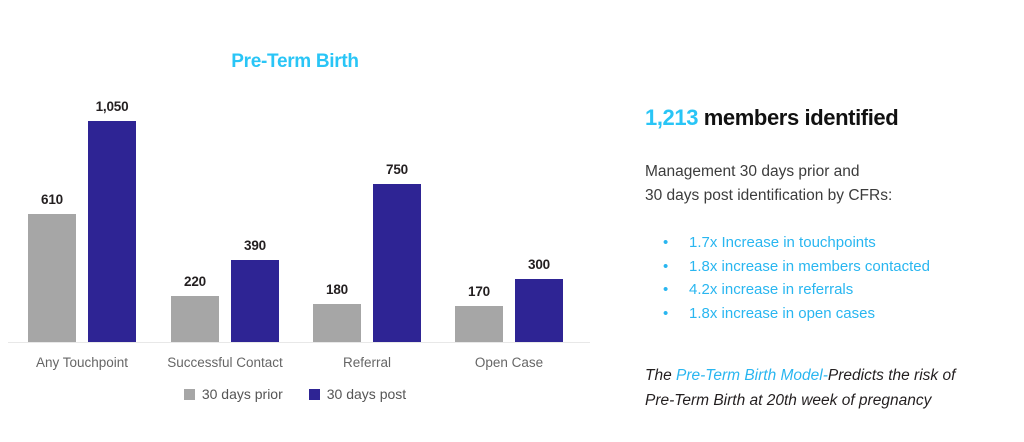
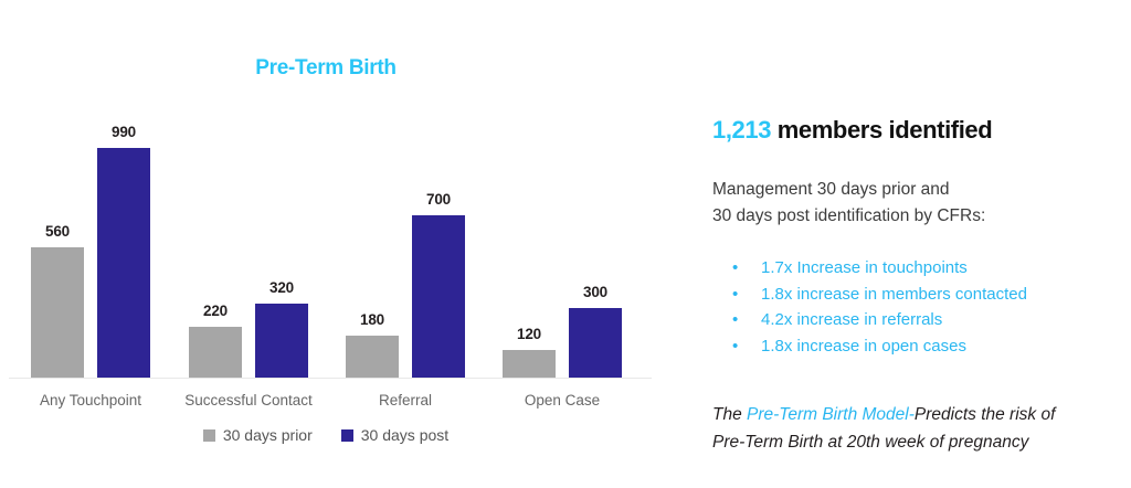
30 days prior/Any Touchpoint: 610 -> 560
30 days post/Any Touchpoint: 1,050 -> 990
30 days post/Successful Contact: 390 -> 320
30 days post/Referral: 750 -> 700
30 days prior/Open Case: 170 -> 120
